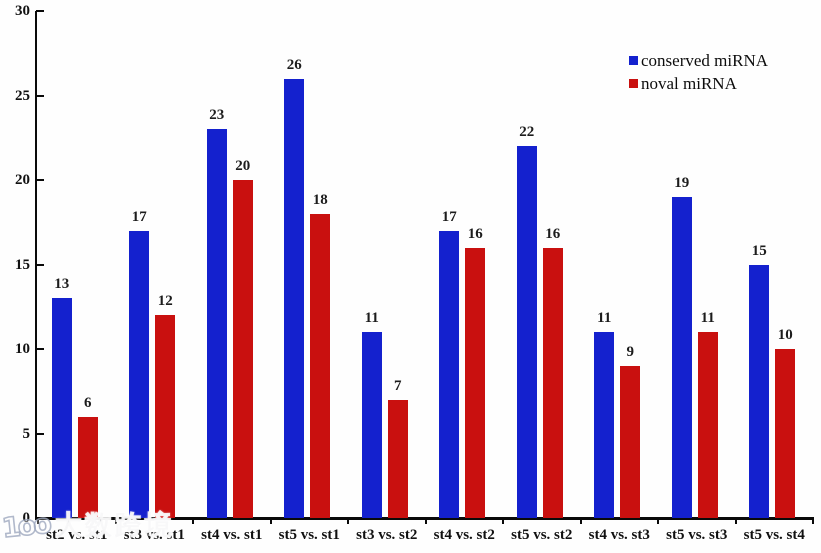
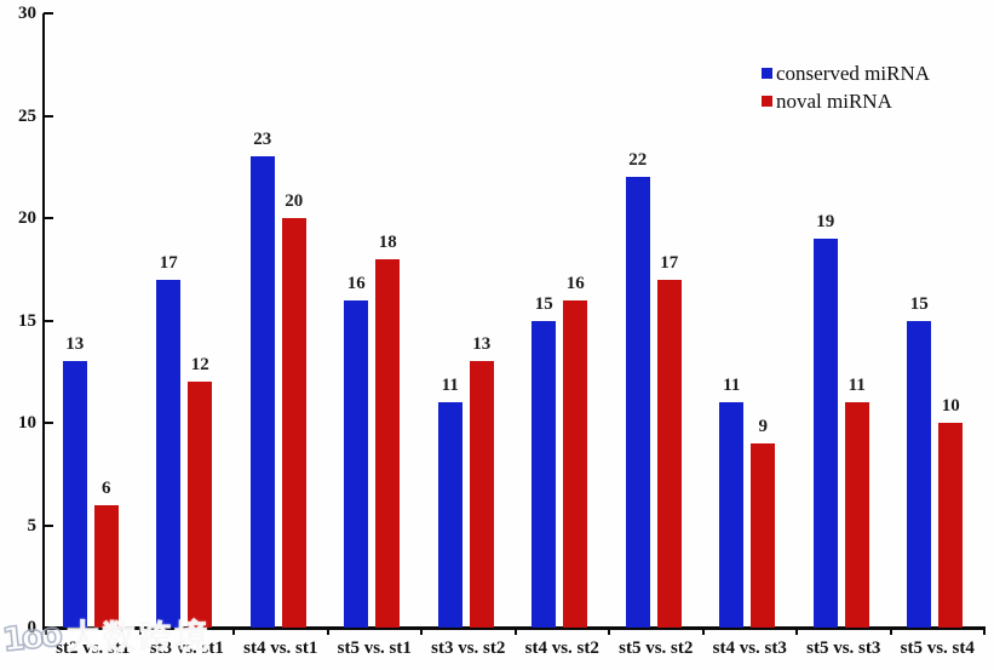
conserved miRNA/st5 vs. st1: 26 -> 16
noval miRNA/st3 vs. st2: 7 -> 13
conserved miRNA/st4 vs. st2: 17 -> 15
noval miRNA/st5 vs. st2: 16 -> 17
